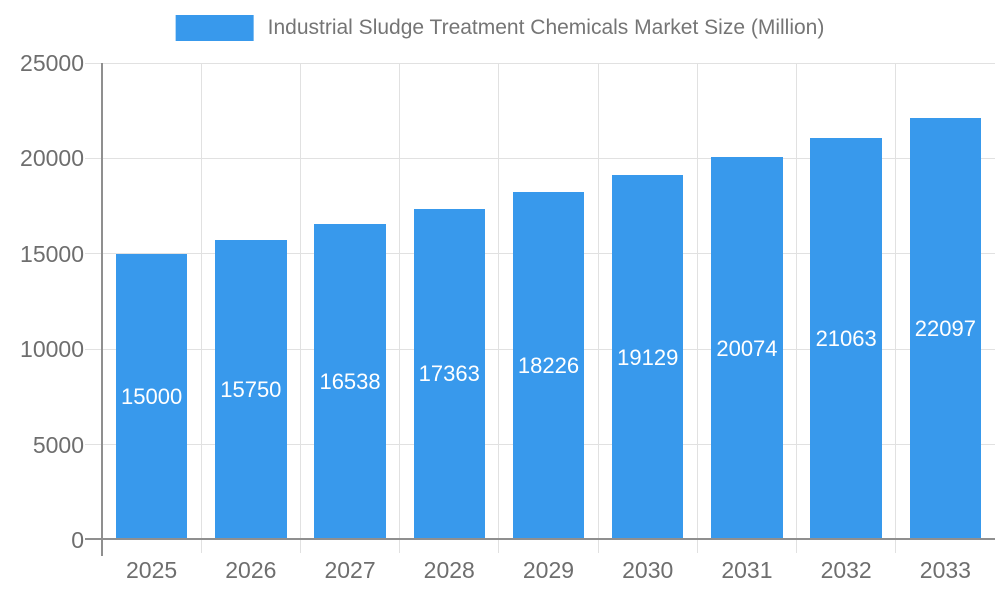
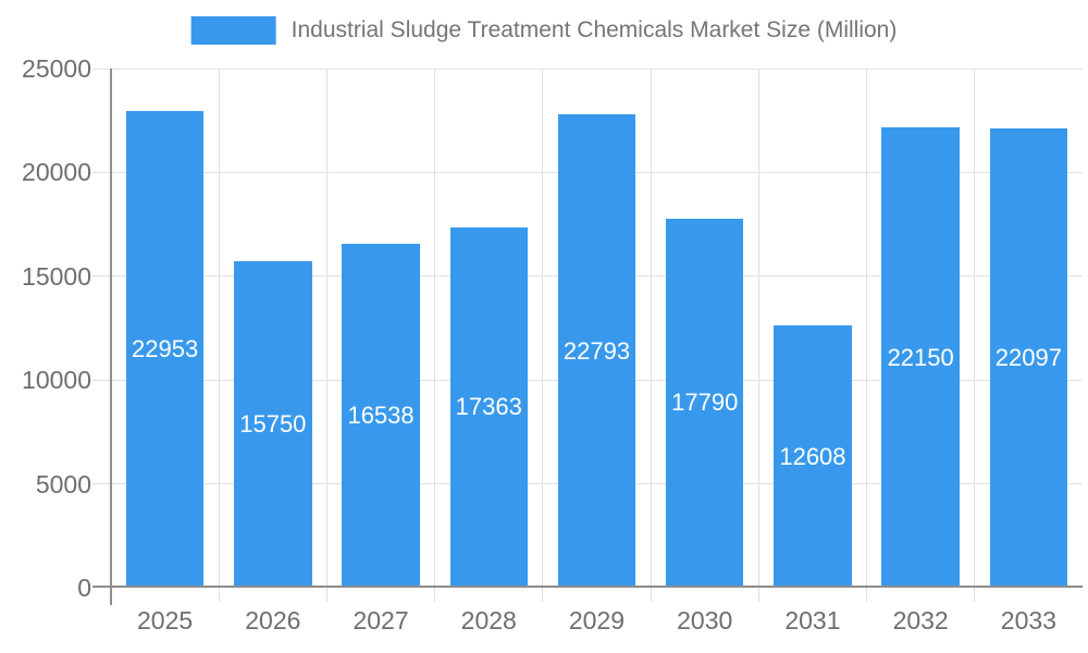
2025: 15000 -> 22953
2029: 18226 -> 22793
2030: 19129 -> 17790
2031: 20074 -> 12608
2032: 21063 -> 22150
